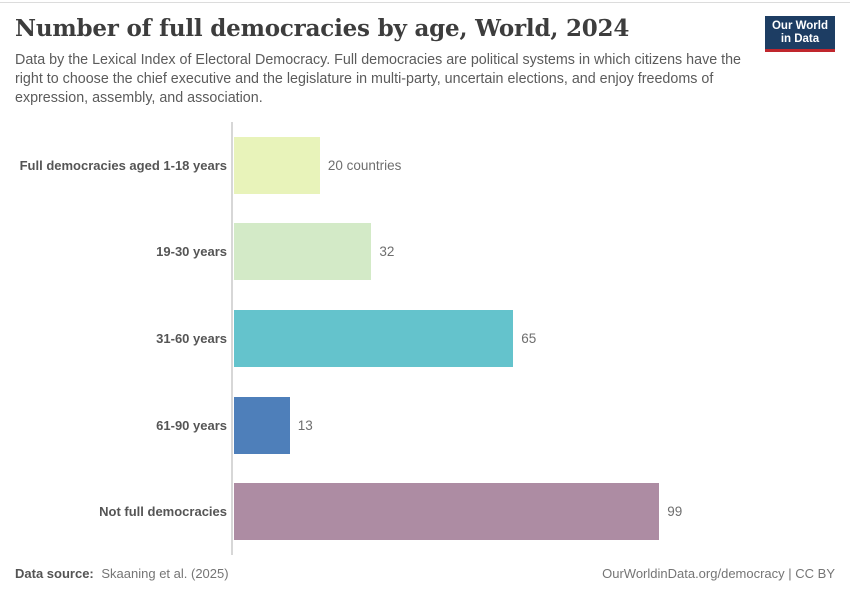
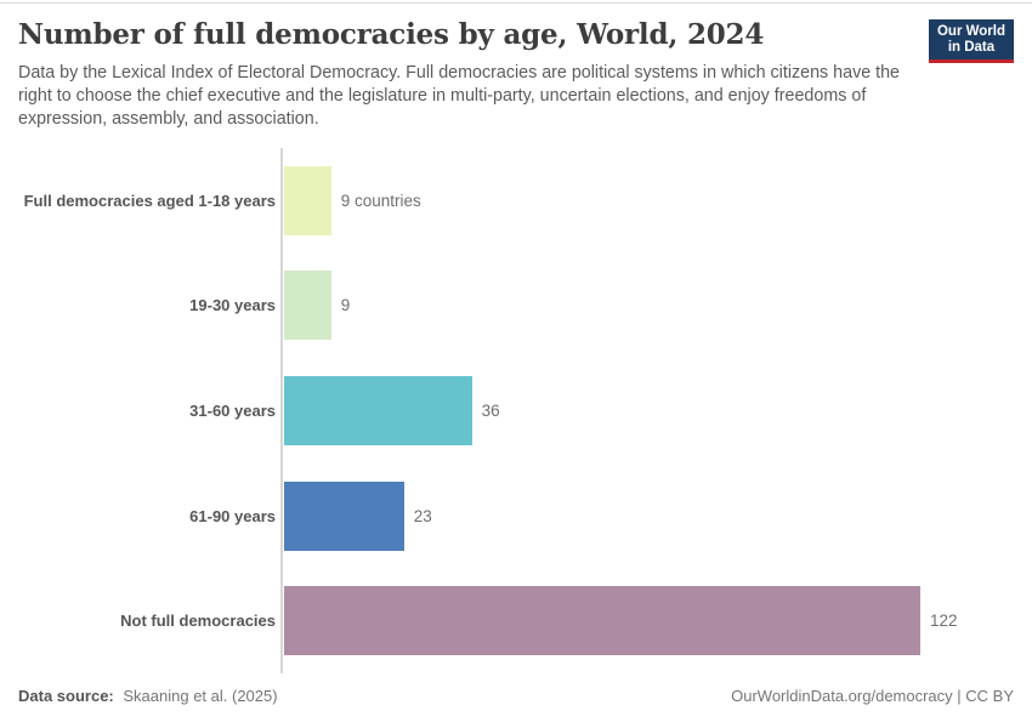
Full democracies aged 1-18 years: 20 -> 9
19-30 years: 32 -> 9
31-60 years: 65 -> 36
61-90 years: 13 -> 23
Not full democracies: 99 -> 122
